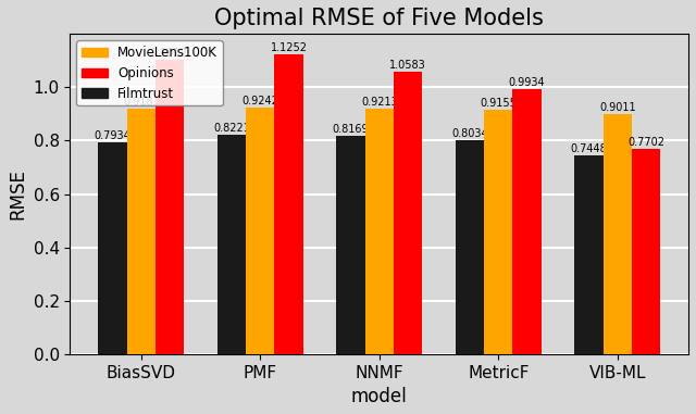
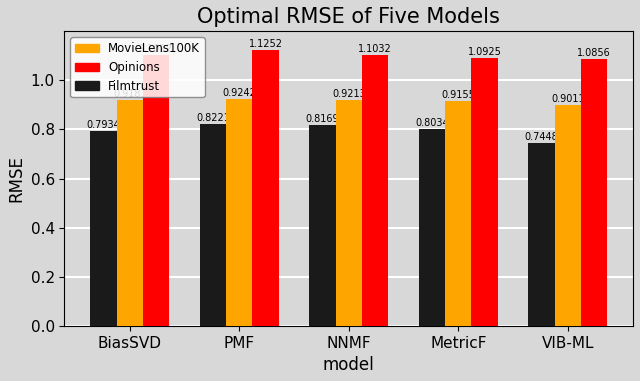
Opinions/NNMF: 1.0583 -> 1.1032
Opinions/MetricF: 0.9934 -> 1.0925
Opinions/VIB-ML: 0.7702 -> 1.0856
